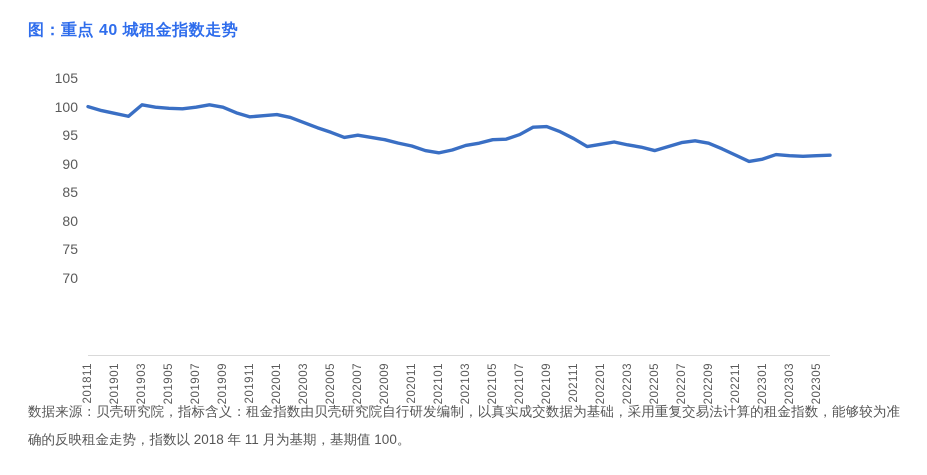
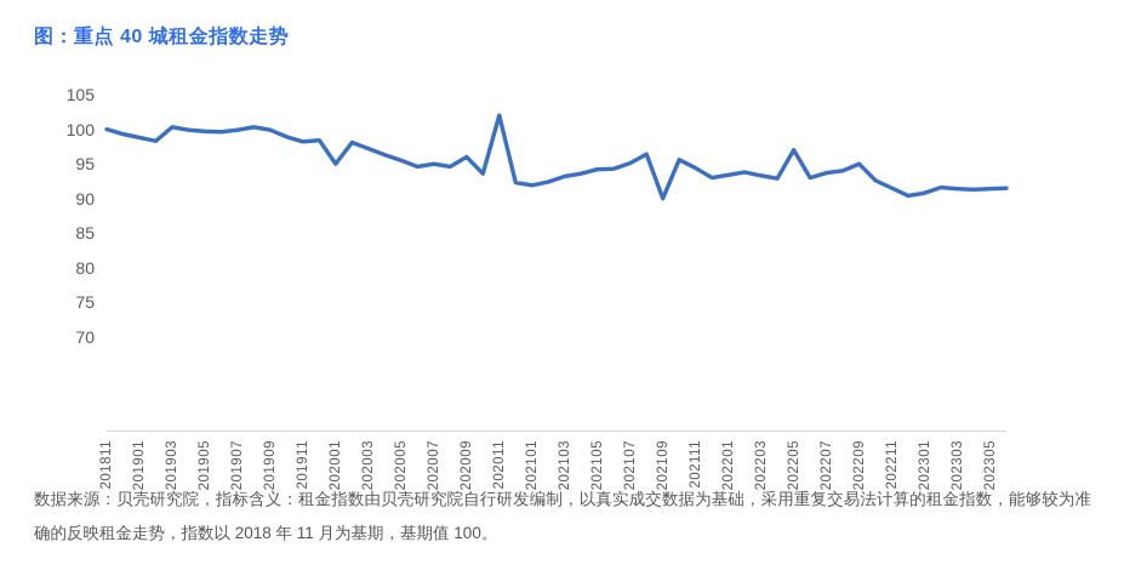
202001: 99 -> 95
202009: 94 -> 96
202011: 93 -> 102
202109: 96 -> 90
202205: 92 -> 97
202209: 94 -> 95
